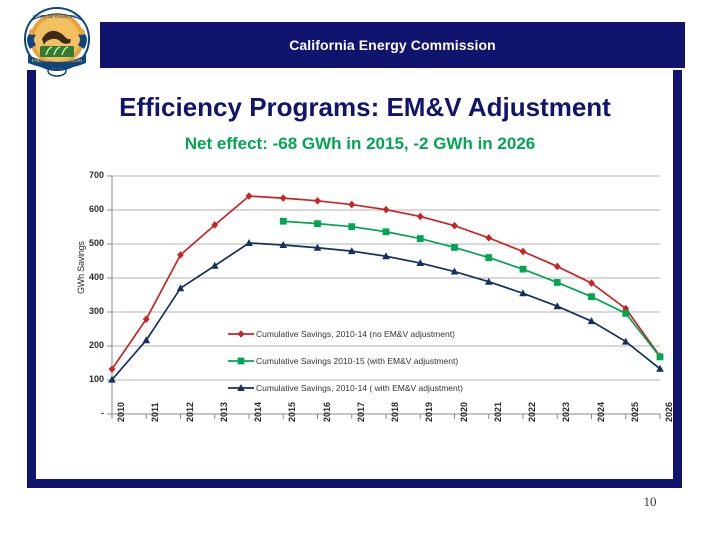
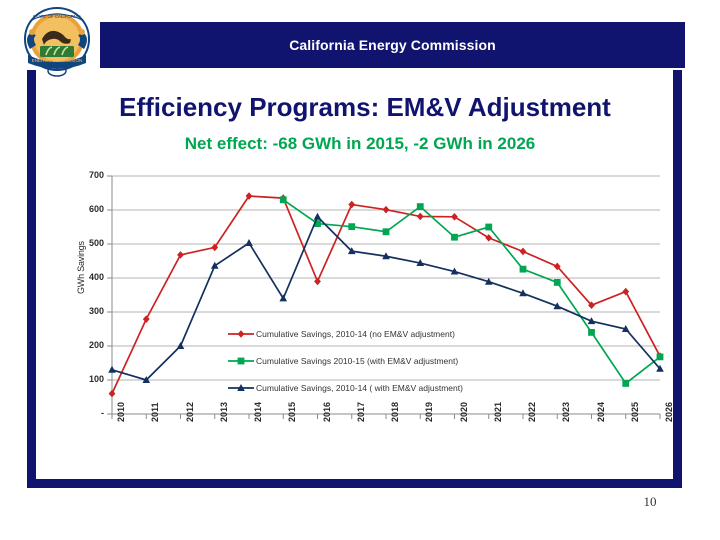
Cumulative Savings, 2010-14 (no EM&V adjustment)/2010: 130 -> 60
Cumulative Savings, 2010-14 ( with EM&V adjustment)/2010: 100 -> 130
Cumulative Savings, 2010-14 ( with EM&V adjustment)/2011: 220 -> 100
Cumulative Savings, 2010-14 ( with EM&V adjustment)/2012: 370 -> 200
Cumulative Savings, 2010-14 (no EM&V adjustment)/2013: 560 -> 490
Cumulative Savings 2010-15 (with EM&V adjustment)/2015: 570 -> 630
Cumulative Savings, 2010-14 ( with EM&V adjustment)/2015: 500 -> 340
Cumulative Savings, 2010-14 (no EM&V adjustment)/2016: 630 -> 390
Cumulative Savings, 2010-14 ( with EM&V adjustment)/2016: 490 -> 580
Cumulative Savings 2010-15 (with EM&V adjustment)/2019: 520 -> 610
Cumulative Savings, 2010-14 (no EM&V adjustment)/2020: 550 -> 580
Cumulative Savings 2010-15 (with EM&V adjustment)/2020: 490 -> 520
Cumulative Savings 2010-15 (with EM&V adjustment)/2021: 460 -> 550
Cumulative Savings, 2010-14 (no EM&V adjustment)/2024: 380 -> 320
Cumulative Savings 2010-15 (with EM&V adjustment)/2024: 340 -> 240
Cumulative Savings, 2010-14 (no EM&V adjustment)/2025: 310 -> 360
Cumulative Savings 2010-15 (with EM&V adjustment)/2025: 300 -> 90
Cumulative Savings, 2010-14 ( with EM&V adjustment)/2025: 210 -> 250
